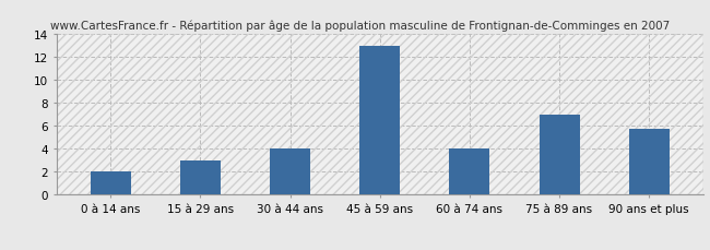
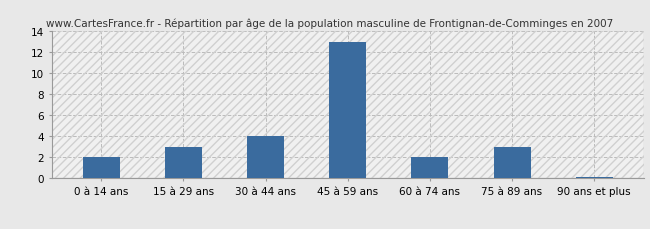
60 à 74 ans: 4.0 -> 2.0
75 à 89 ans: 7.0 -> 3.0
90 ans et plus: 5.7 -> 0.1
